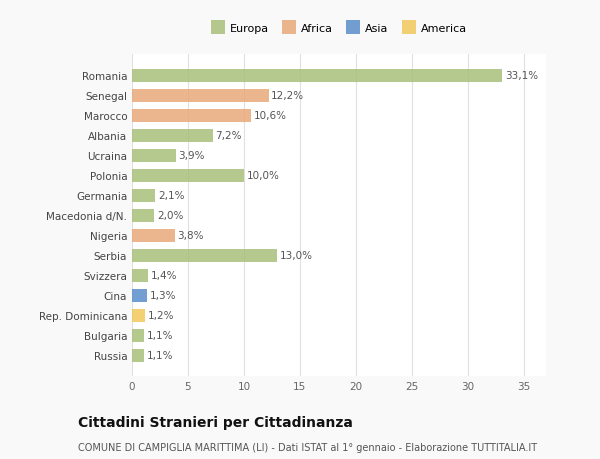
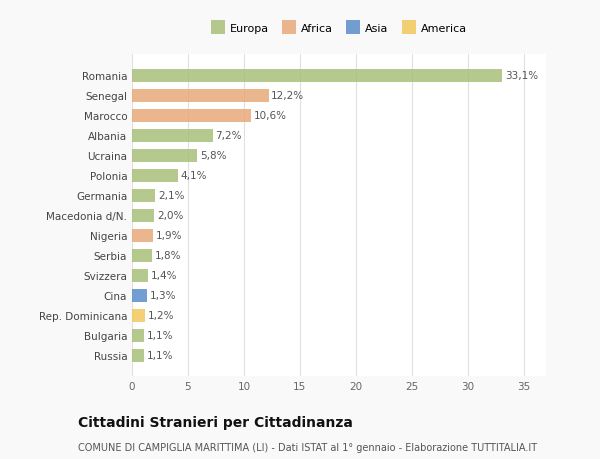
Ucraina: 3,9% -> 5,8%
Polonia: 10,0% -> 4,1%
Nigeria: 3,8% -> 1,9%
Serbia: 13,0% -> 1,8%
